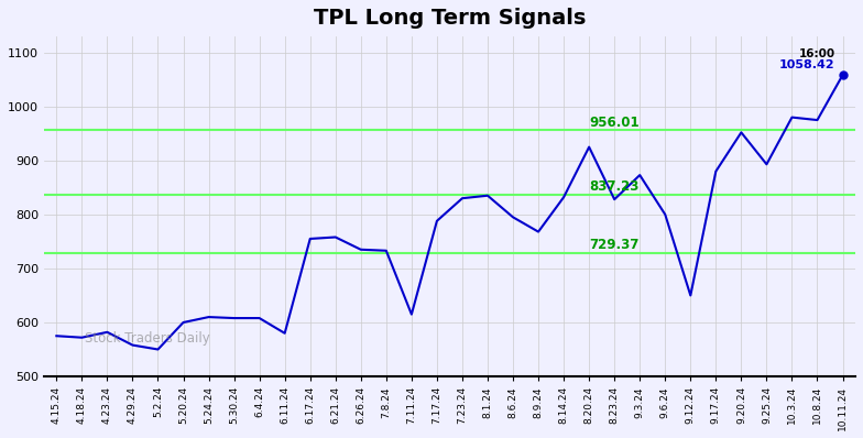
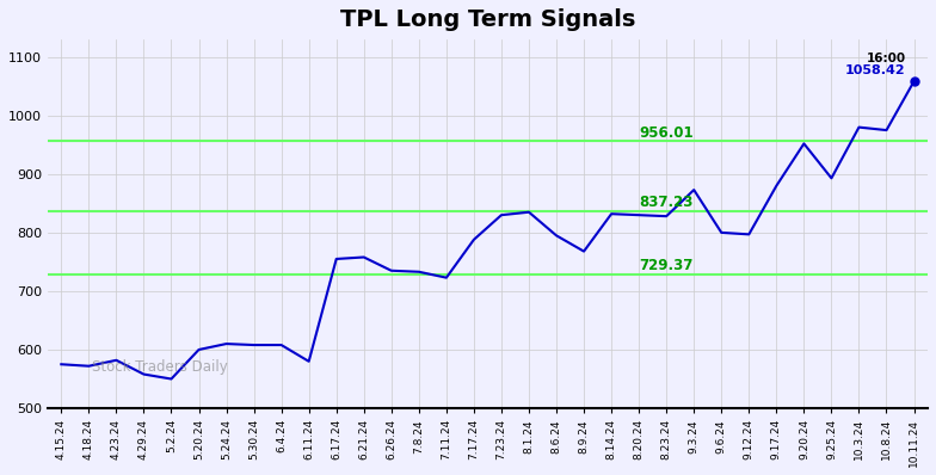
7.11.24: 615 -> 723
8.20.24: 925 -> 830
9.12.24: 650 -> 797
